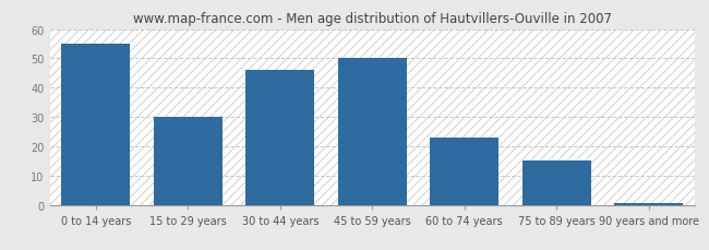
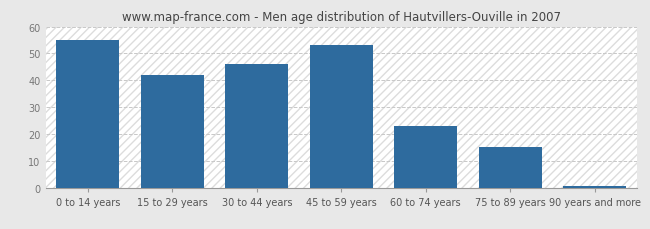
15 to 29 years: 30.0 -> 42.0
45 to 59 years: 50.0 -> 53.0
